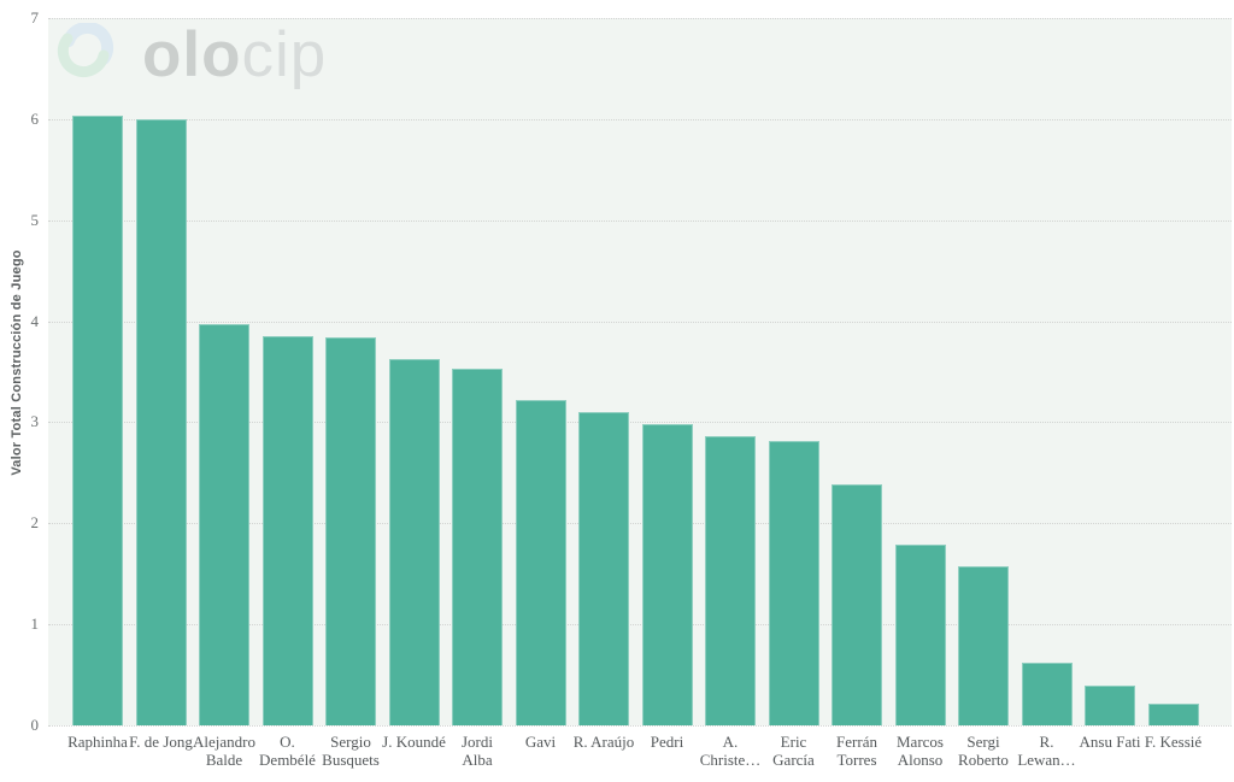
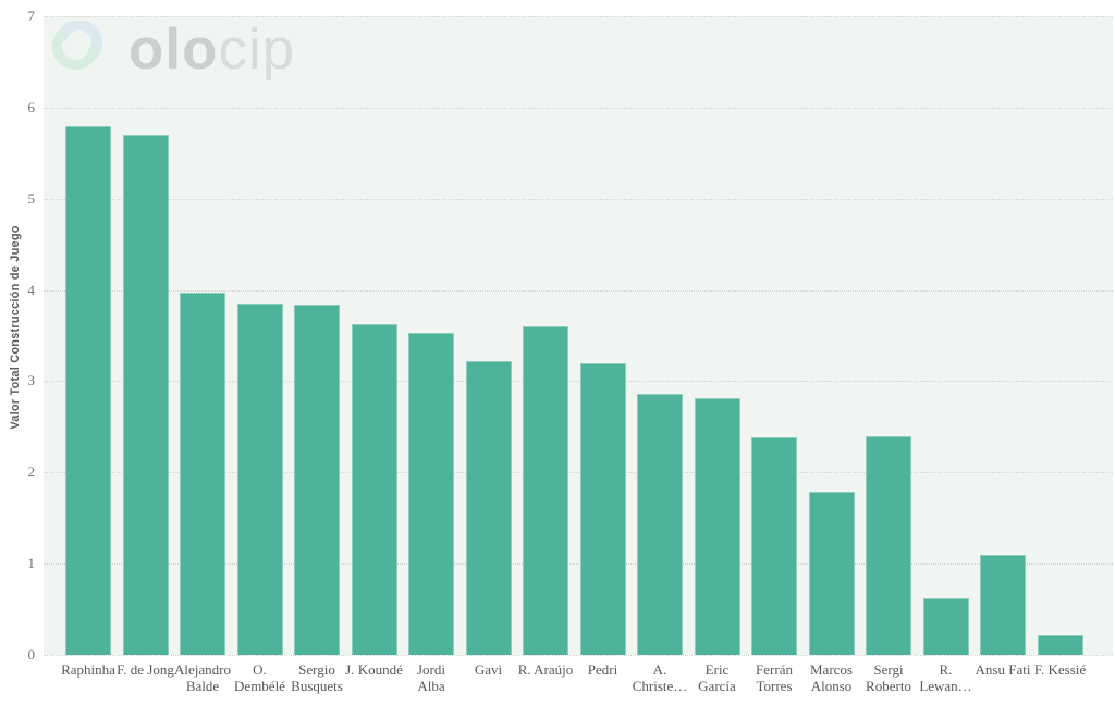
Raphinha: 6.0 -> 5.8
F. de Jong: 6.0 -> 5.7
R. Araújo: 3.1 -> 3.6
Pedri: 3.0 -> 3.2
Sergi Roberto: 1.6 -> 2.4
Ansu Fati: 0.4 -> 1.1
